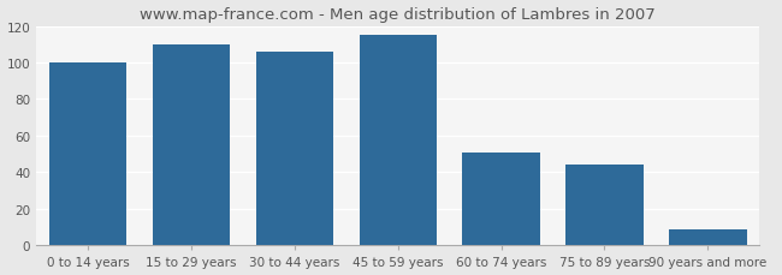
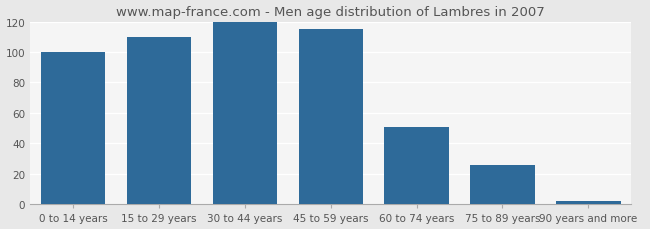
30 to 44 years: 106 -> 120
75 to 89 years: 44 -> 26
90 years and more: 9 -> 2
